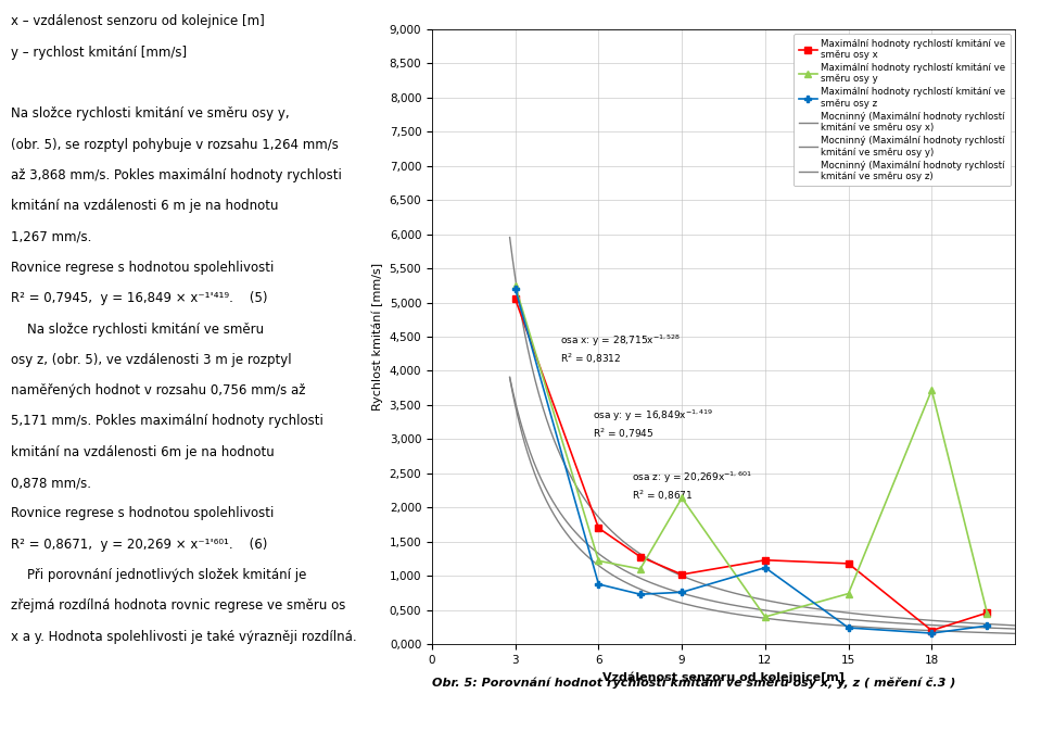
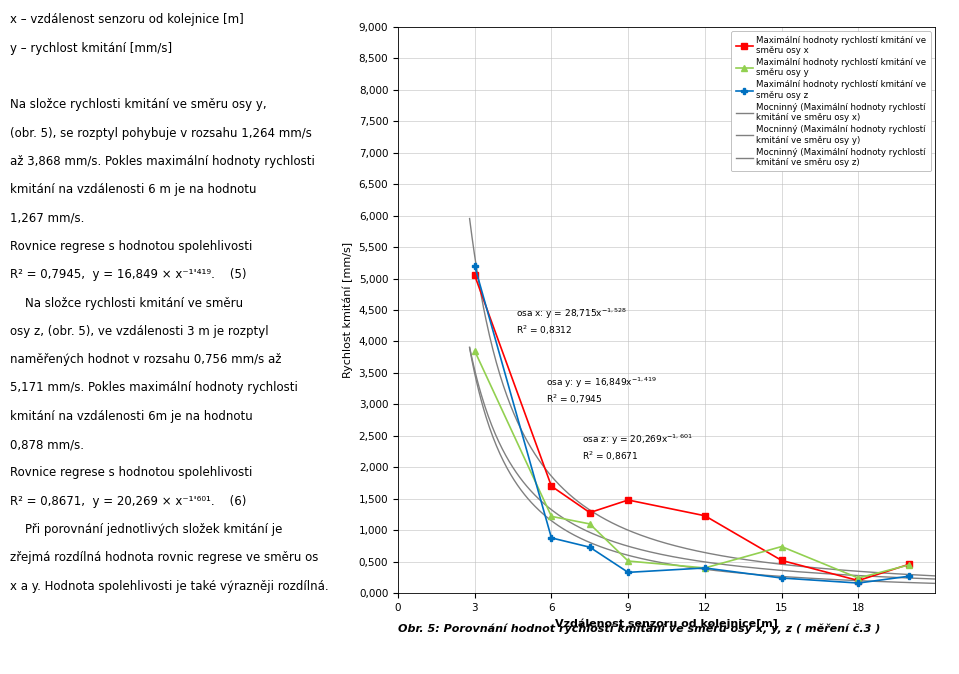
Maximální hodnoty rychlostí kmitání ve směru osy y/3: 5,24 -> 3,85
Maximální hodnoty rychlostí kmitání ve směru osy x/9: 1,02 -> 1,48
Maximální hodnoty rychlostí kmitání ve směru osy y/9: 2,14 -> 0,51
Maximální hodnoty rychlostí kmitání ve směru osy z/9: 0,76 -> 0,33
Maximální hodnoty rychlostí kmitání ve směru osy z/12: 1,12 -> 0,40
Maximální hodnoty rychlostí kmitání ve směru osy x/15: 1,18 -> 0,52
Maximální hodnoty rychlostí kmitání ve směru osy y/18: 3,72 -> 0,24
